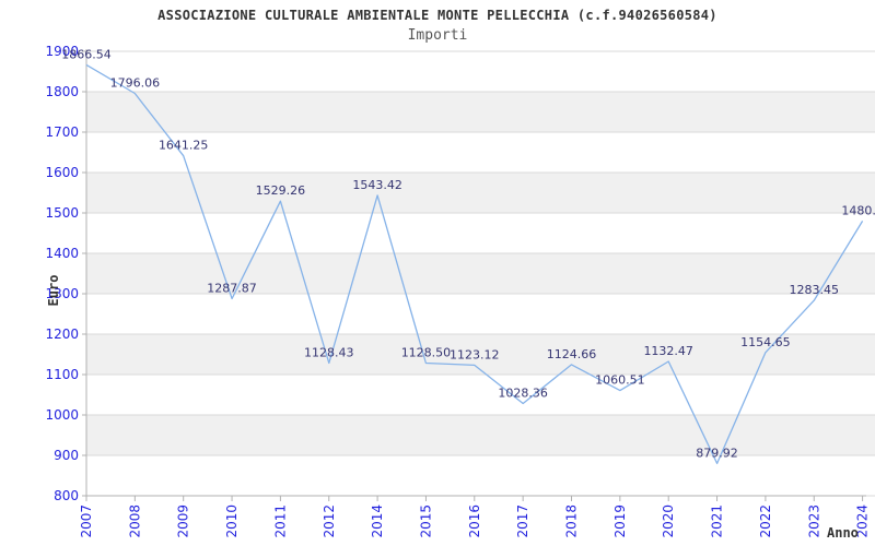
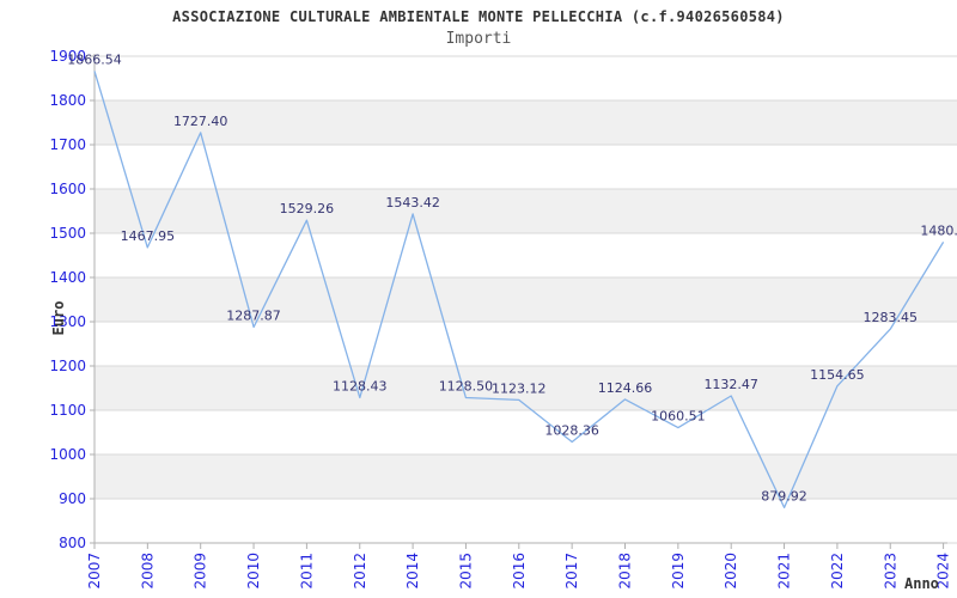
2008: 1796.06 -> 1467.95
2009: 1641.25 -> 1727.40
